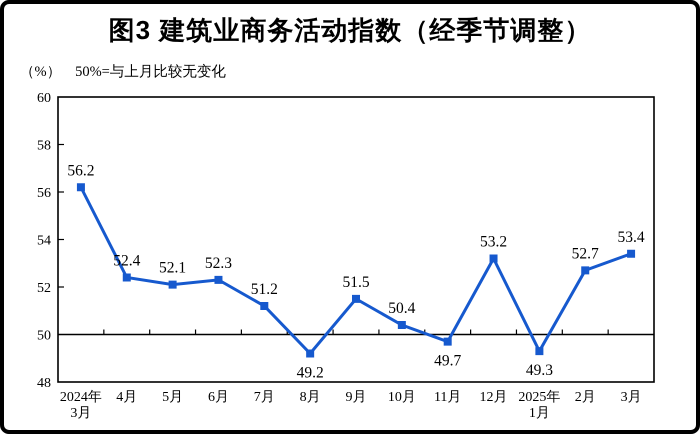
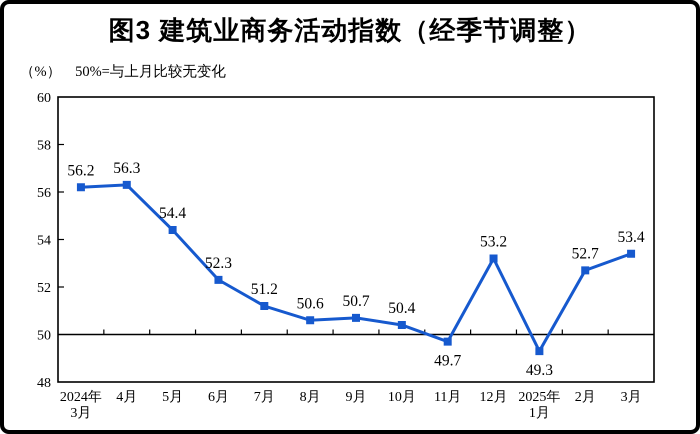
4月: 52.4 -> 56.3
5月: 52.1 -> 54.4
8月: 49.2 -> 50.6
9月: 51.5 -> 50.7
